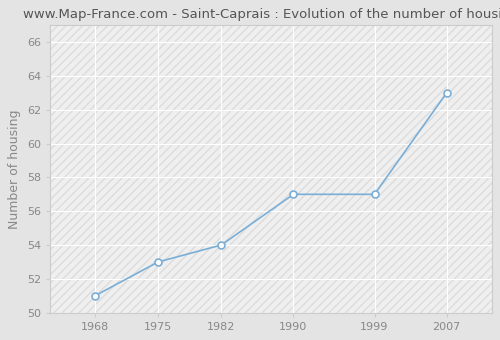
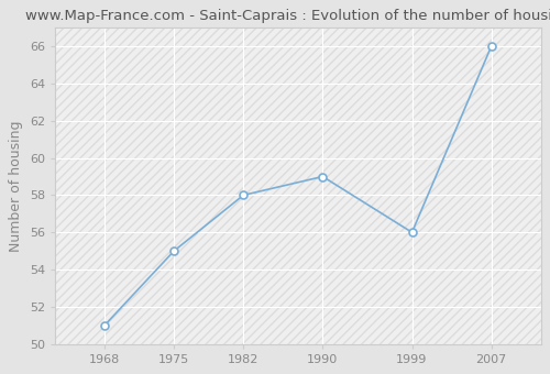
1975: 53 -> 55
1982: 54 -> 58
1990: 57 -> 59
1999: 57 -> 56
2007: 63 -> 66
